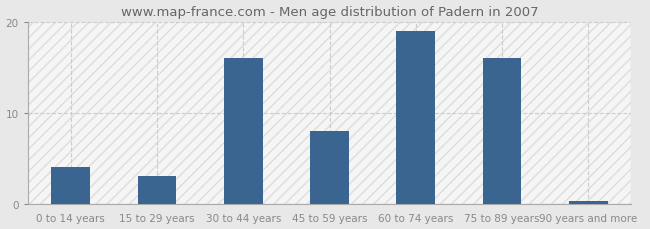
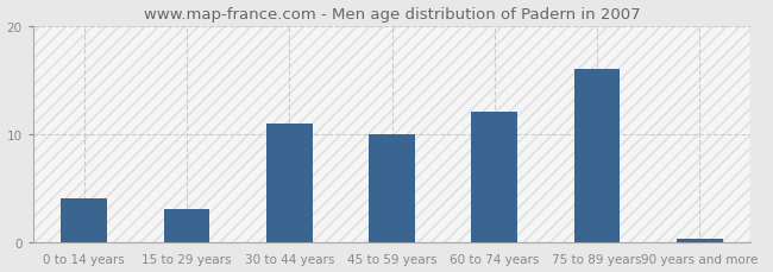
30 to 44 years: 16.0 -> 11.0
45 to 59 years: 8.0 -> 10.0
60 to 74 years: 19.0 -> 12.0
